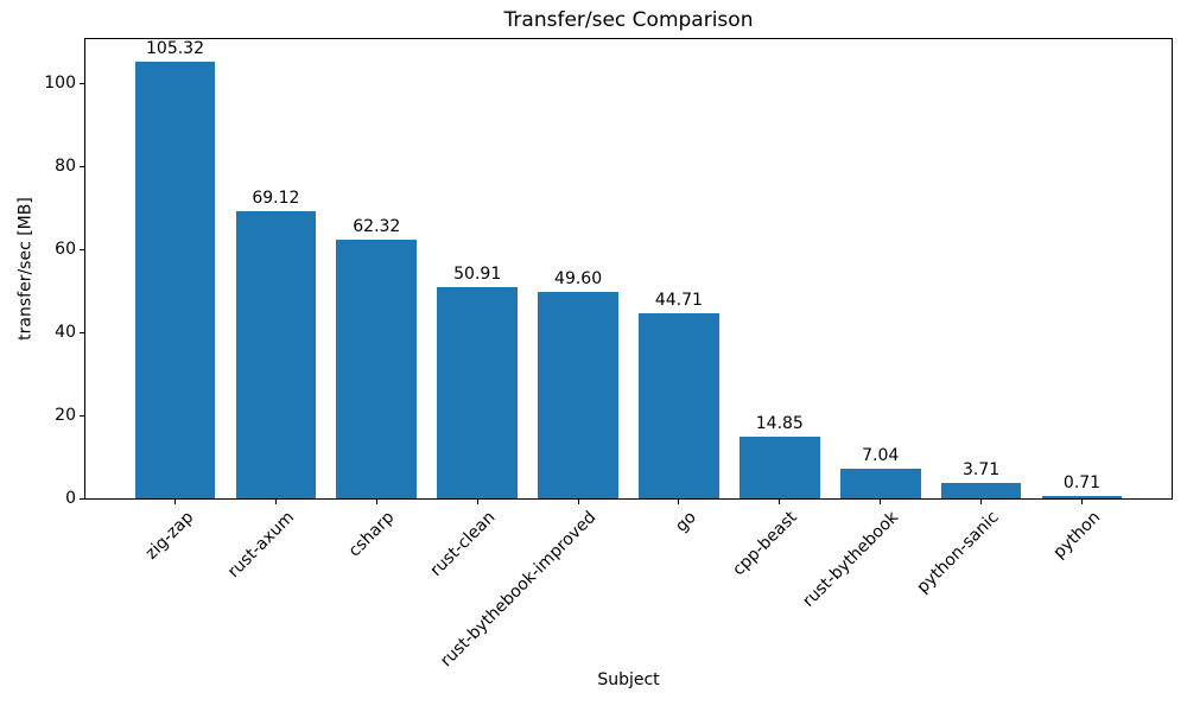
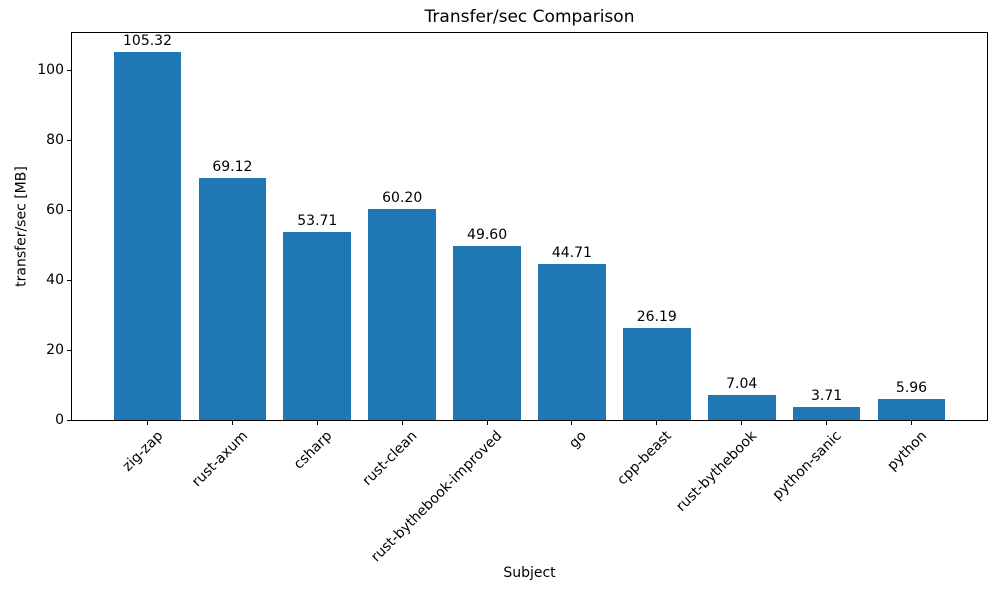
csharp: 62.32 -> 53.71
rust-clean: 50.91 -> 60.20
cpp-beast: 14.85 -> 26.19
python: 0.71 -> 5.96
